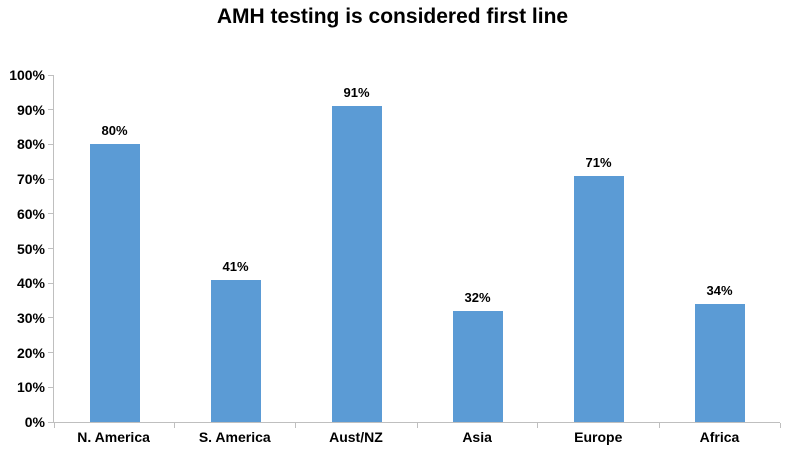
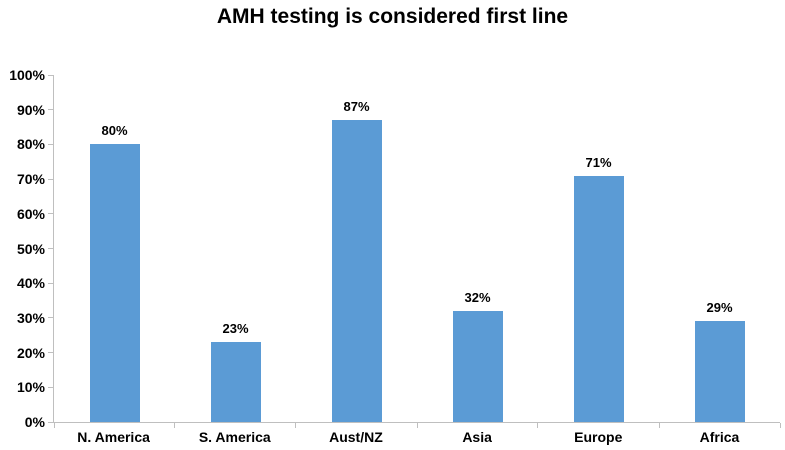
S. America: 41% -> 23%
Aust/NZ: 91% -> 87%
Africa: 34% -> 29%
